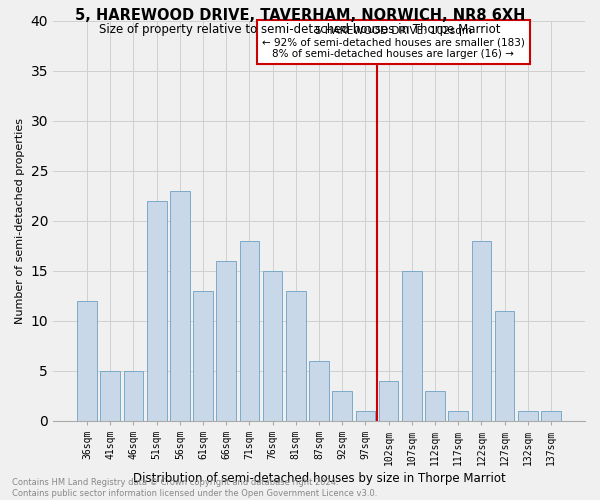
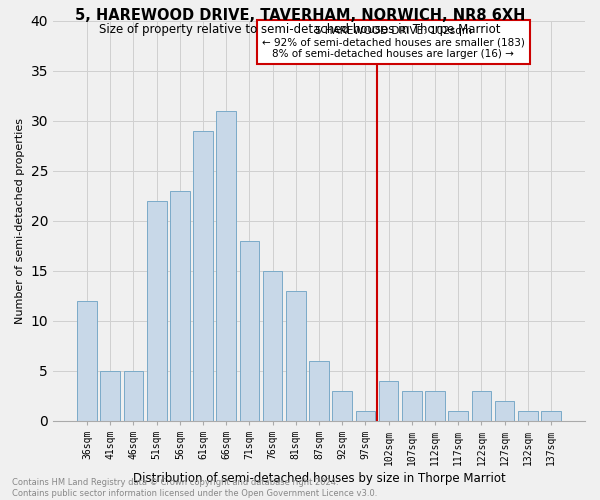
61sqm: 13 -> 29
66sqm: 16 -> 31
107sqm: 15 -> 3
122sqm: 18 -> 3
127sqm: 11 -> 2
